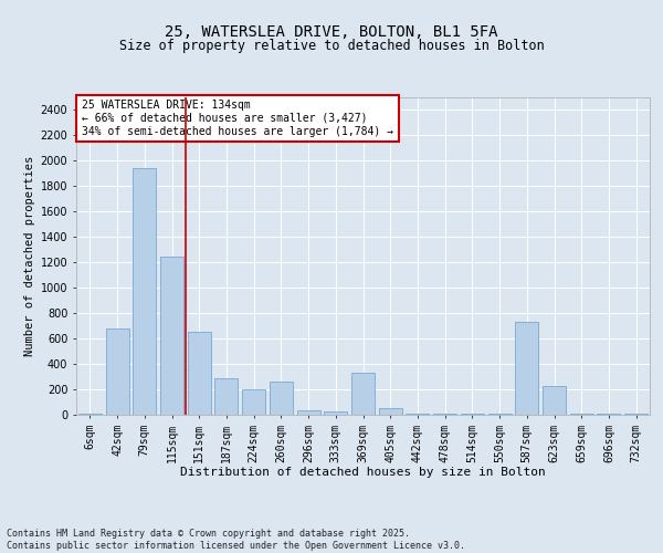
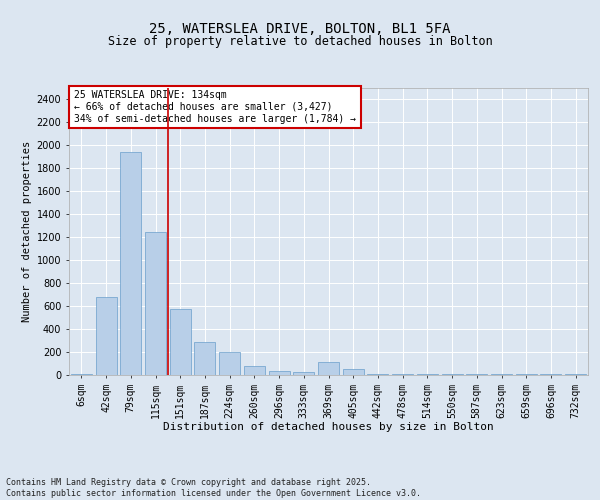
151sqm: 650 -> 570
260sqm: 260 -> 80
369sqm: 330 -> 110
587sqm: 730 -> 10
623sqm: 230 -> 10
